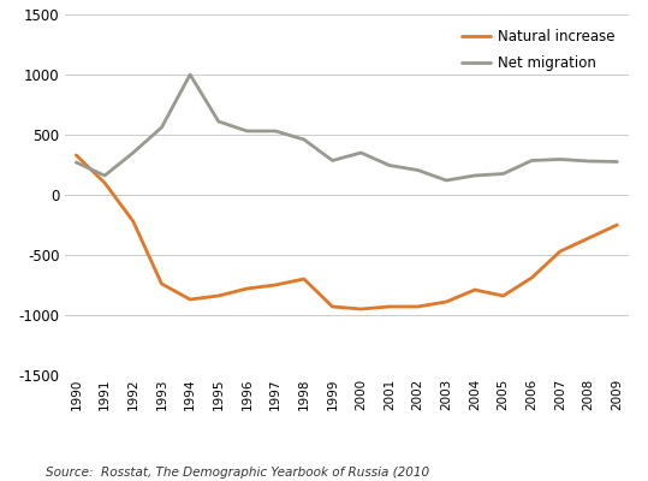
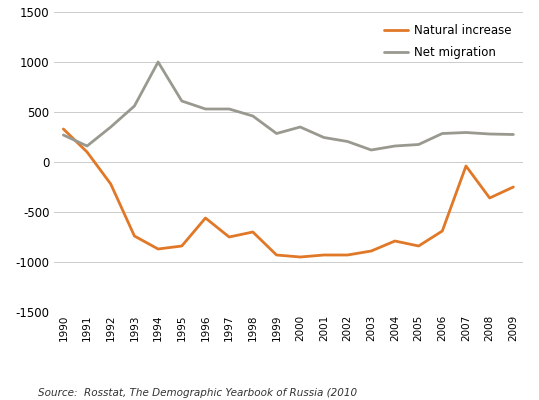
Natural increase/1996: -780 -> -560
Natural increase/2007: -470 -> -40
